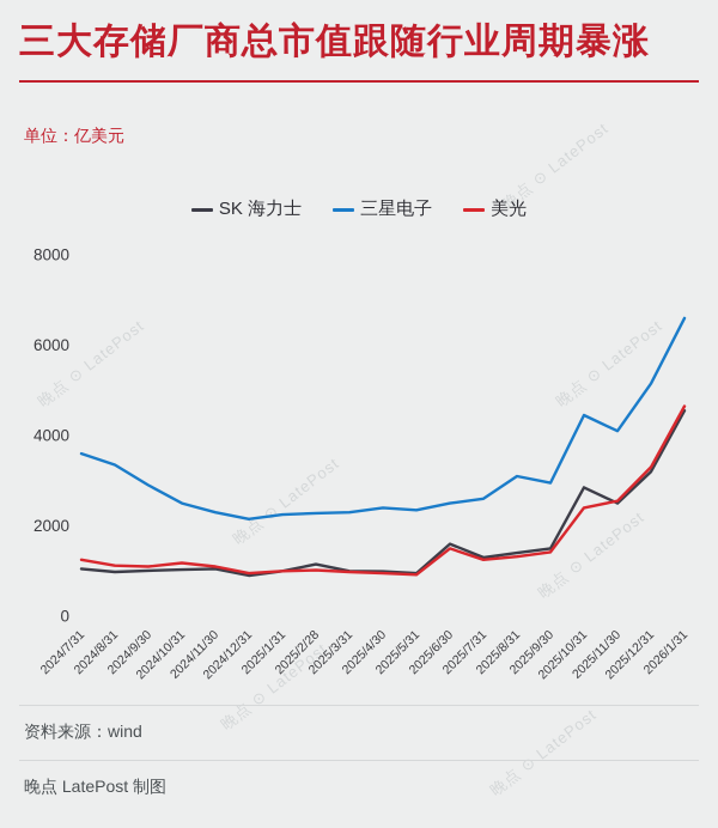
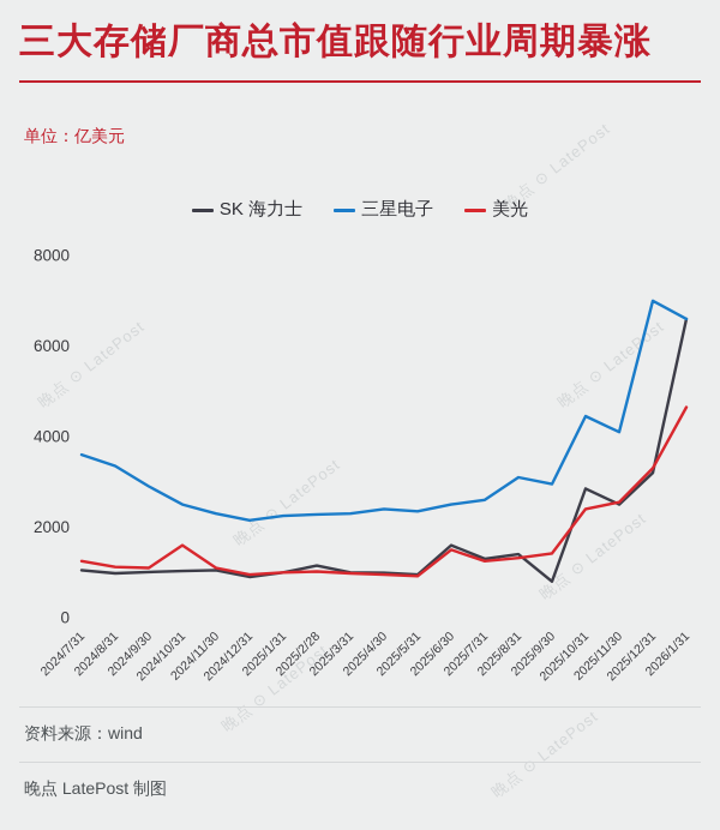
美光/2024/10/31: 1200 -> 1600
SK 海力士/2025/9/30: 1500 -> 800
三星电子/2025/12/31: 5200 -> 7000
SK 海力士/2026/1/31: 4600 -> 6600
